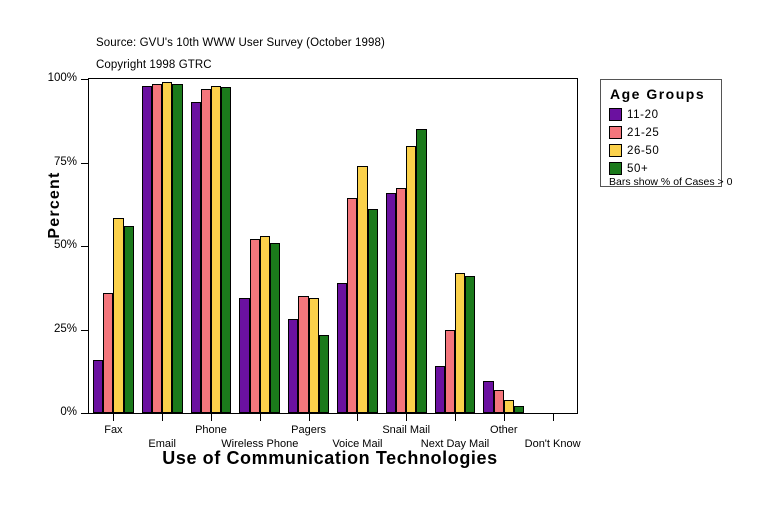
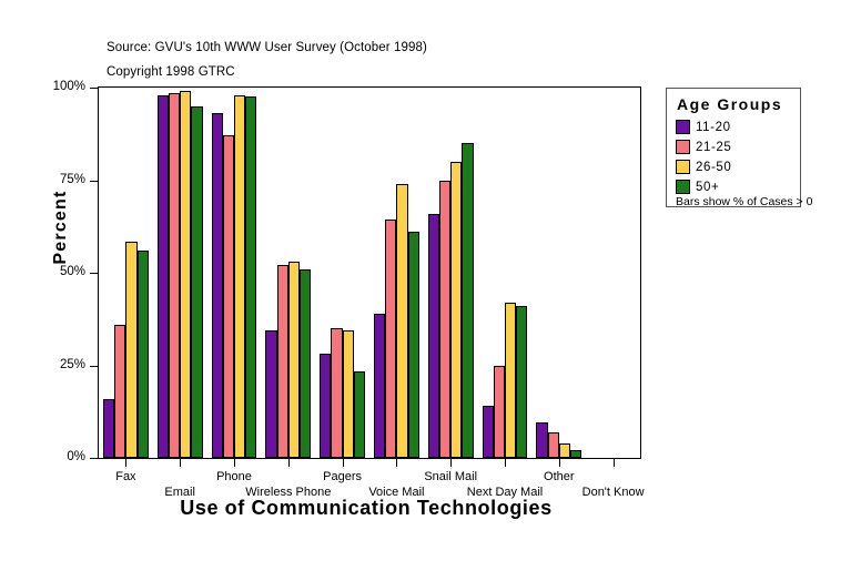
50+/Email: 98% -> 95%
21-25/Phone: 97% -> 87%
21-25/Snail Mail: 68% -> 75%
